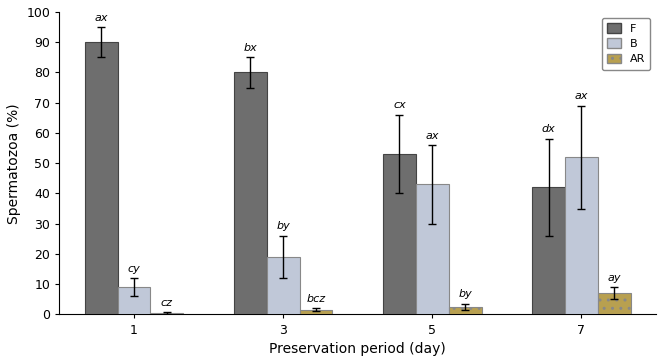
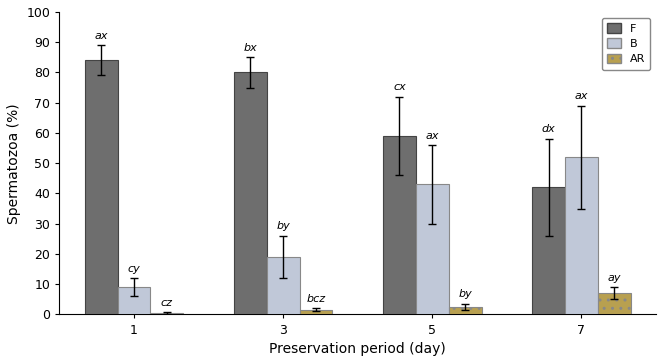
F/1: 90 -> 84
F/5: 53 -> 59
